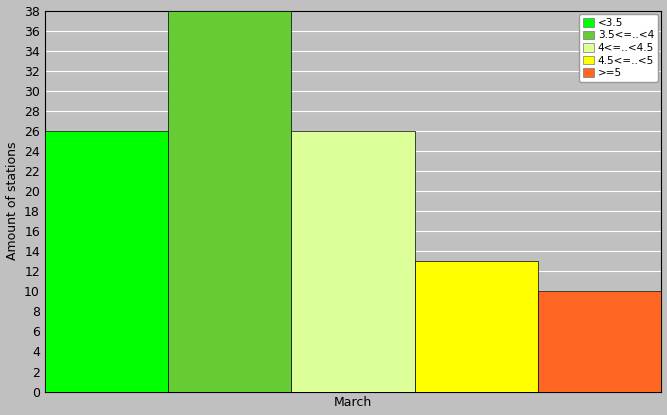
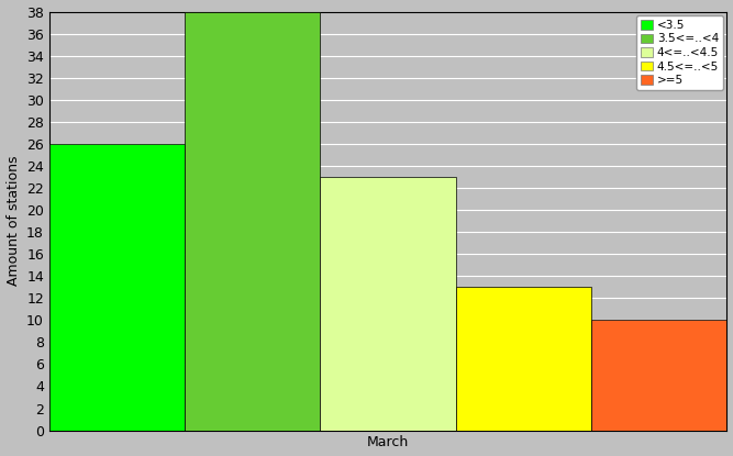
March: 26 -> 23
